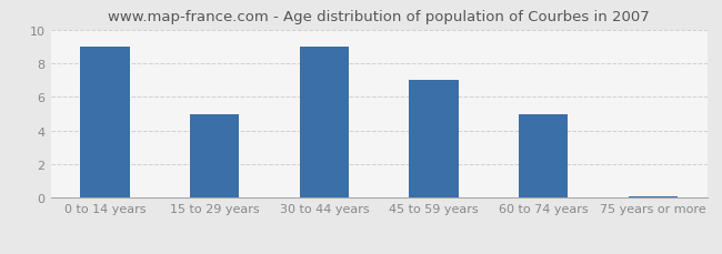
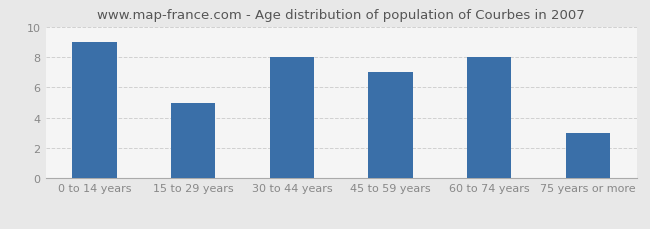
30 to 44 years: 9.0 -> 8.0
60 to 74 years: 5.0 -> 8.0
75 years or more: 0.1 -> 3.0
